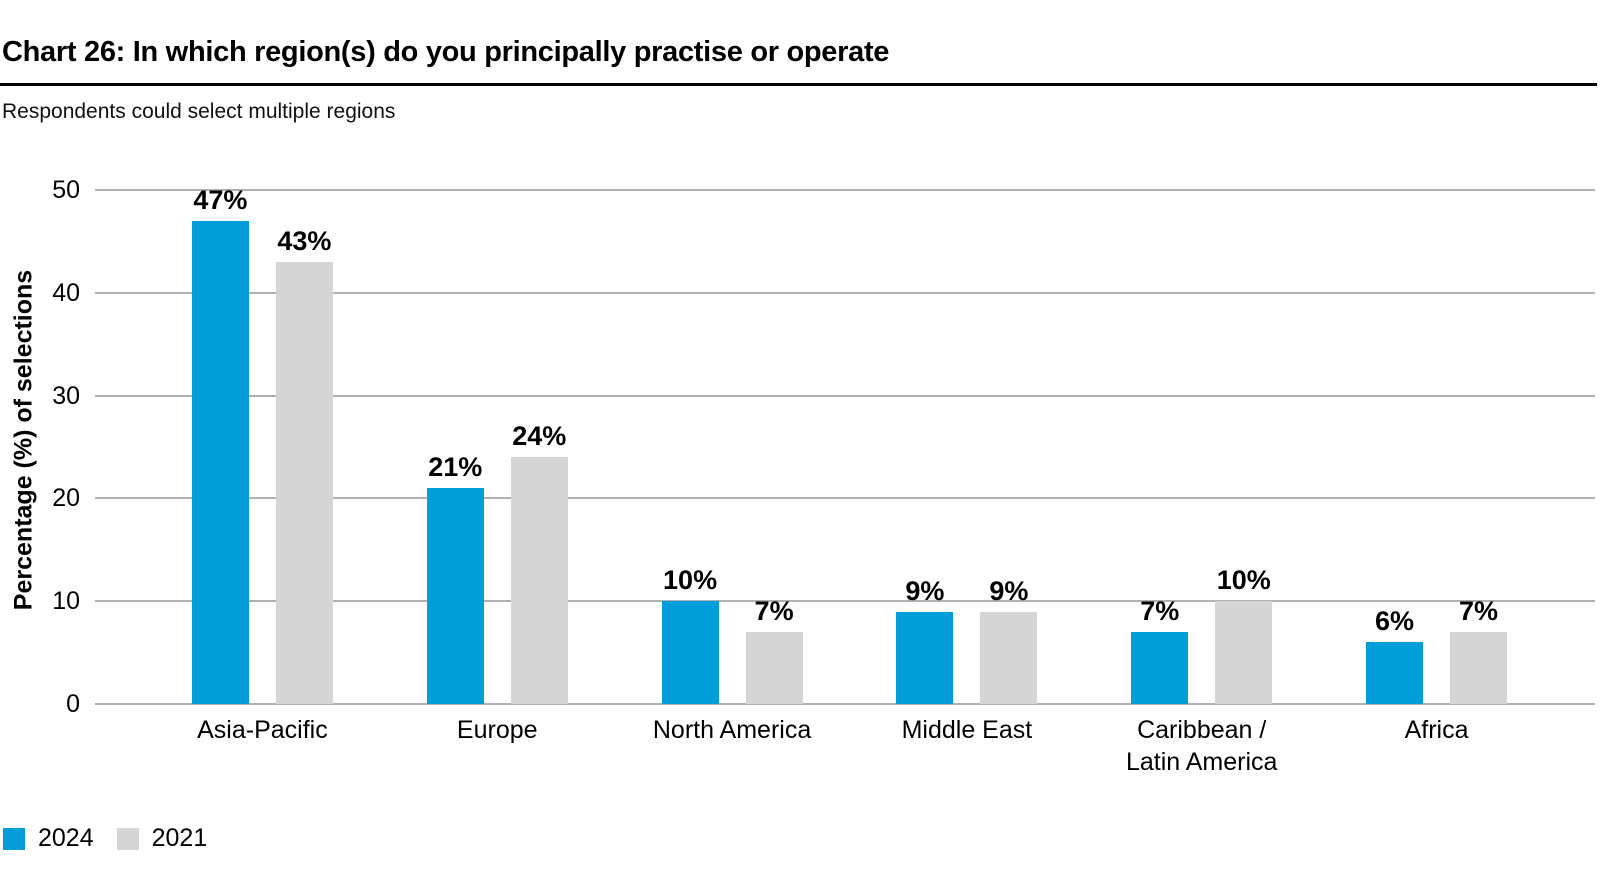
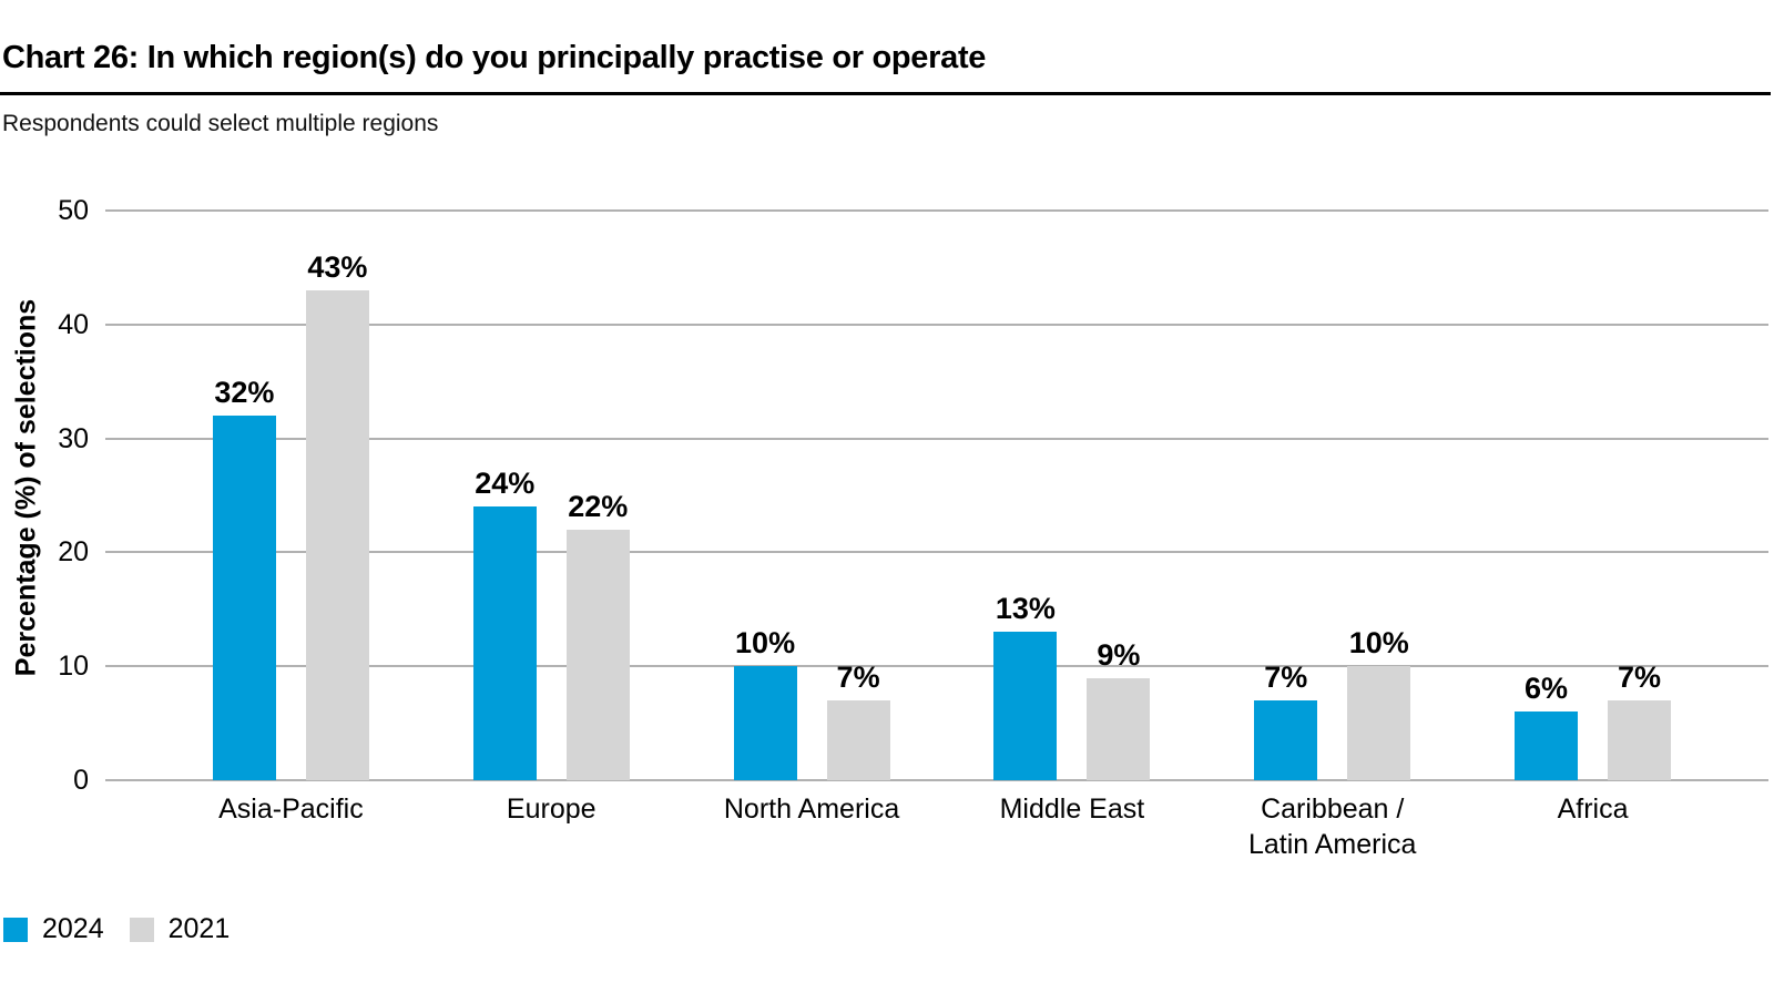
2024/Asia-Pacific: 47% -> 32%
2024/Europe: 21% -> 24%
2021/Europe: 24% -> 22%
2024/Middle East: 9% -> 13%
